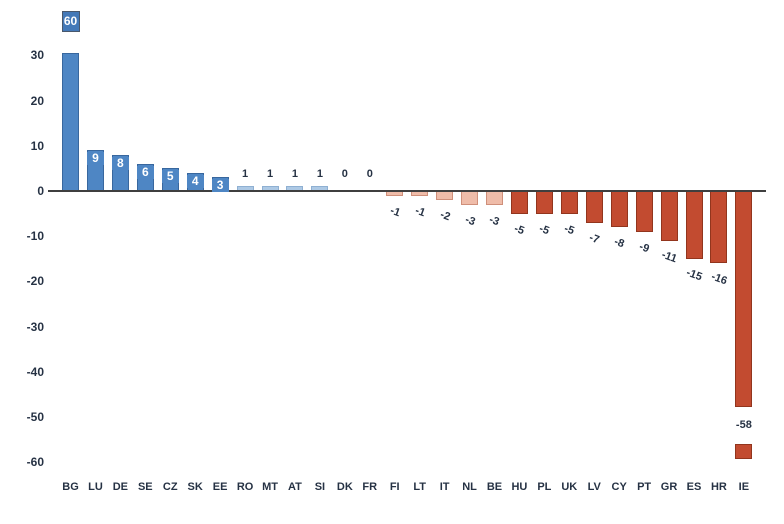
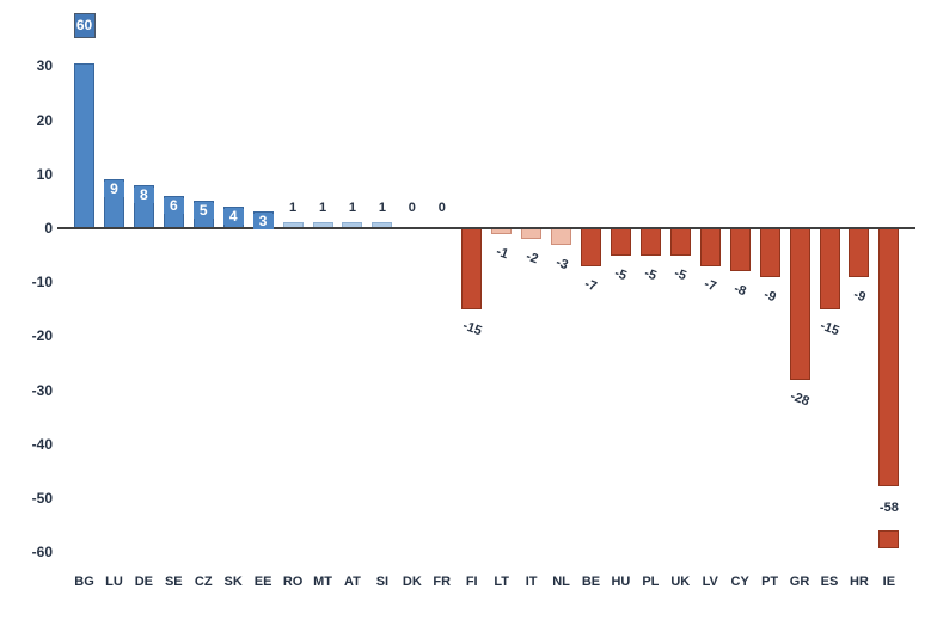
FI: -1 -> -15
BE: -3 -> -7
GR: -11 -> -28
HR: -16 -> -9
